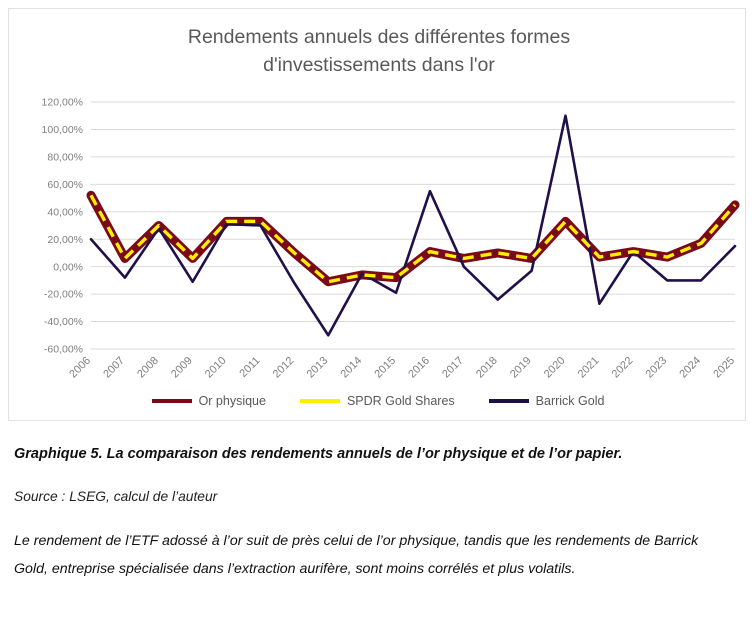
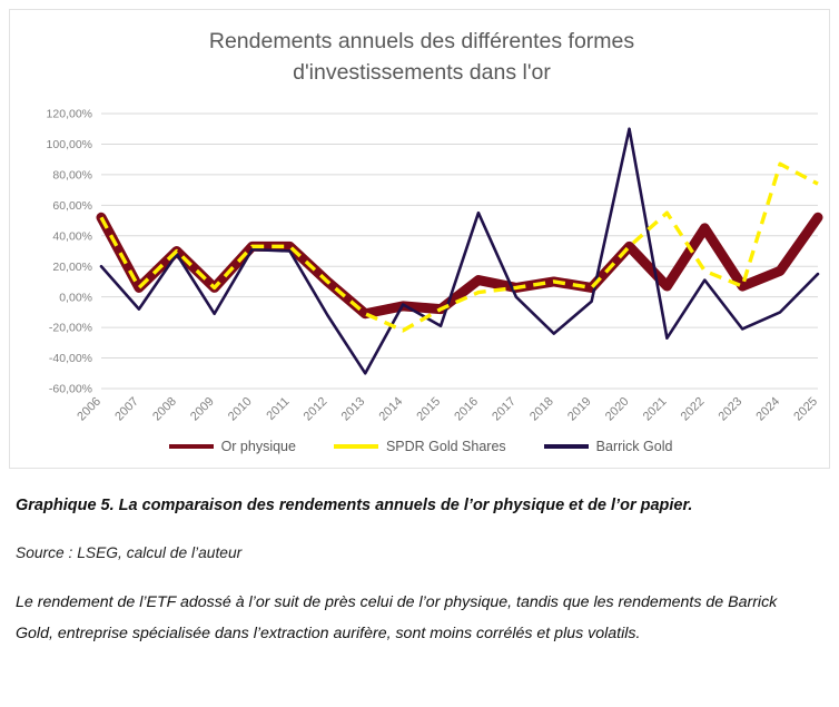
SPDR Gold Shares/2014: -6% -> -22%
SPDR Gold Shares/2016: 11% -> 3%
SPDR Gold Shares/2021: 7% -> 55%
Or physique/2022: 11% -> 45%
SPDR Gold Shares/2022: 11% -> 17%
Barrick Gold/2023: -10% -> -21%
SPDR Gold Shares/2024: 17% -> 87%
Or physique/2025: 45% -> 52%
SPDR Gold Shares/2025: 45% -> 74%
